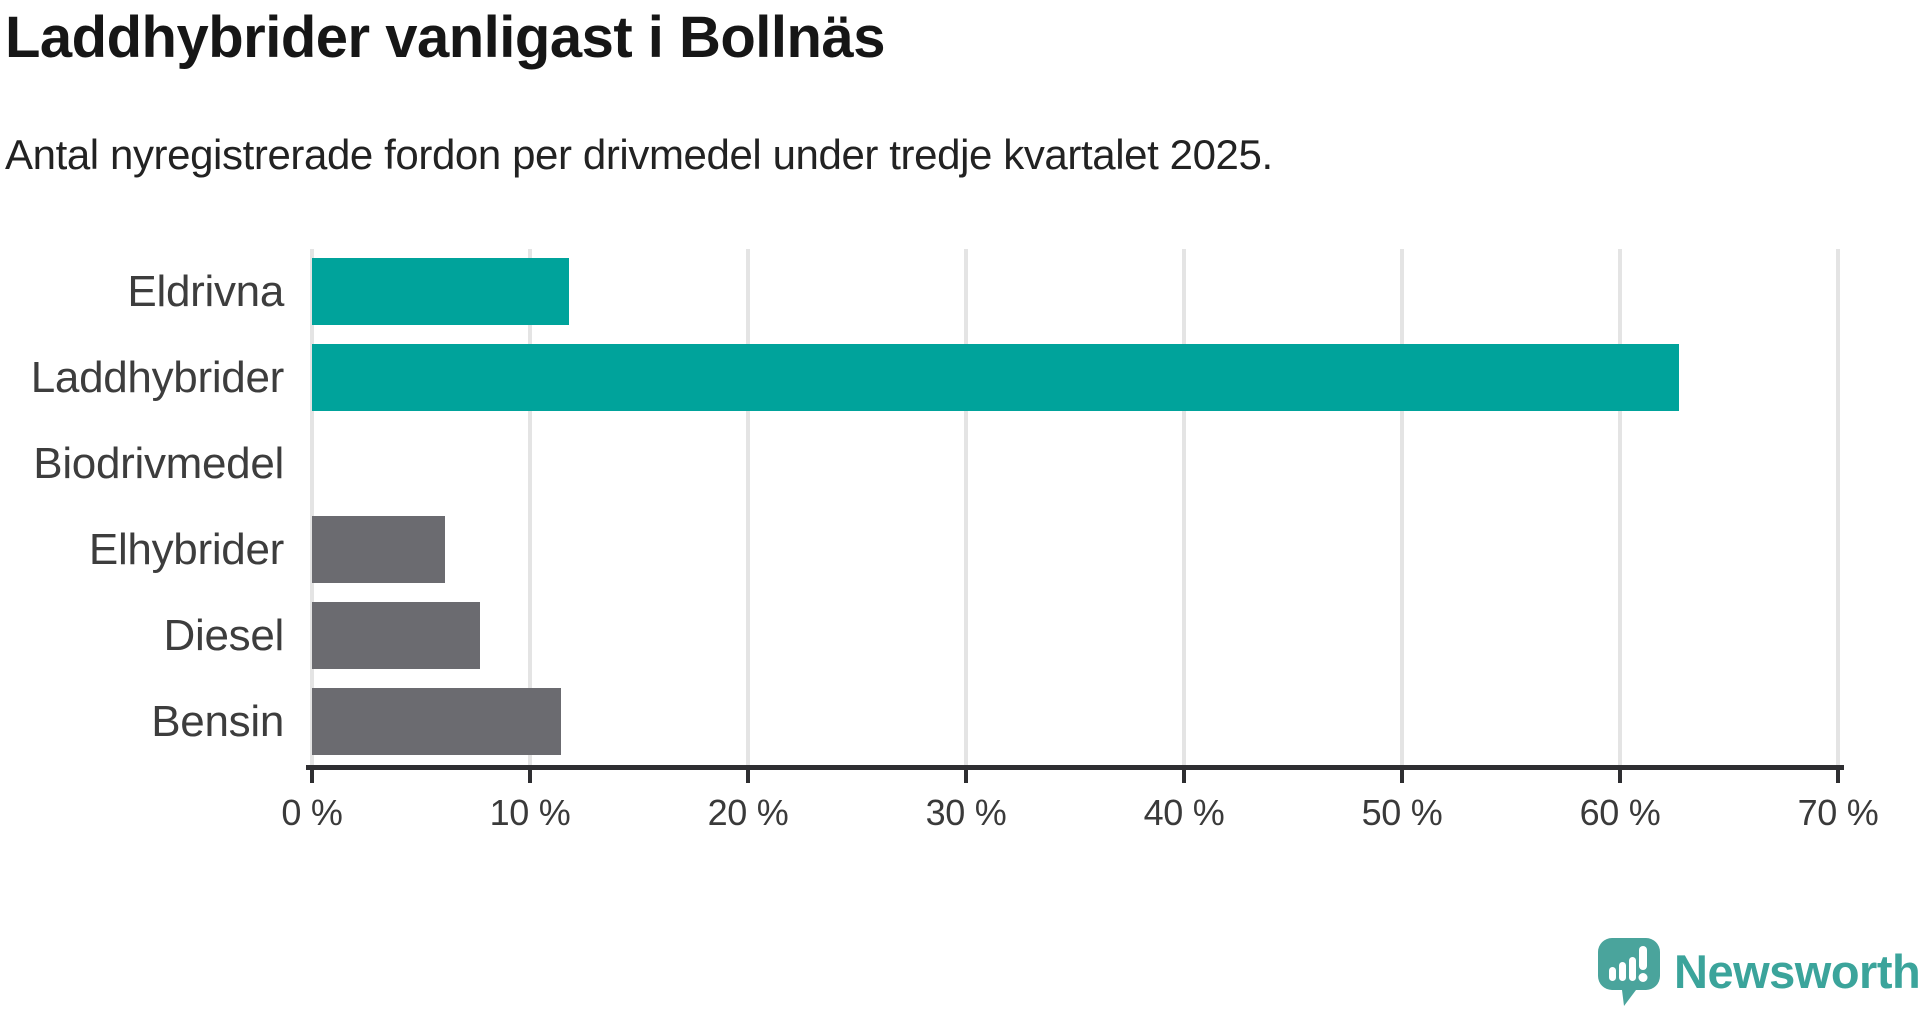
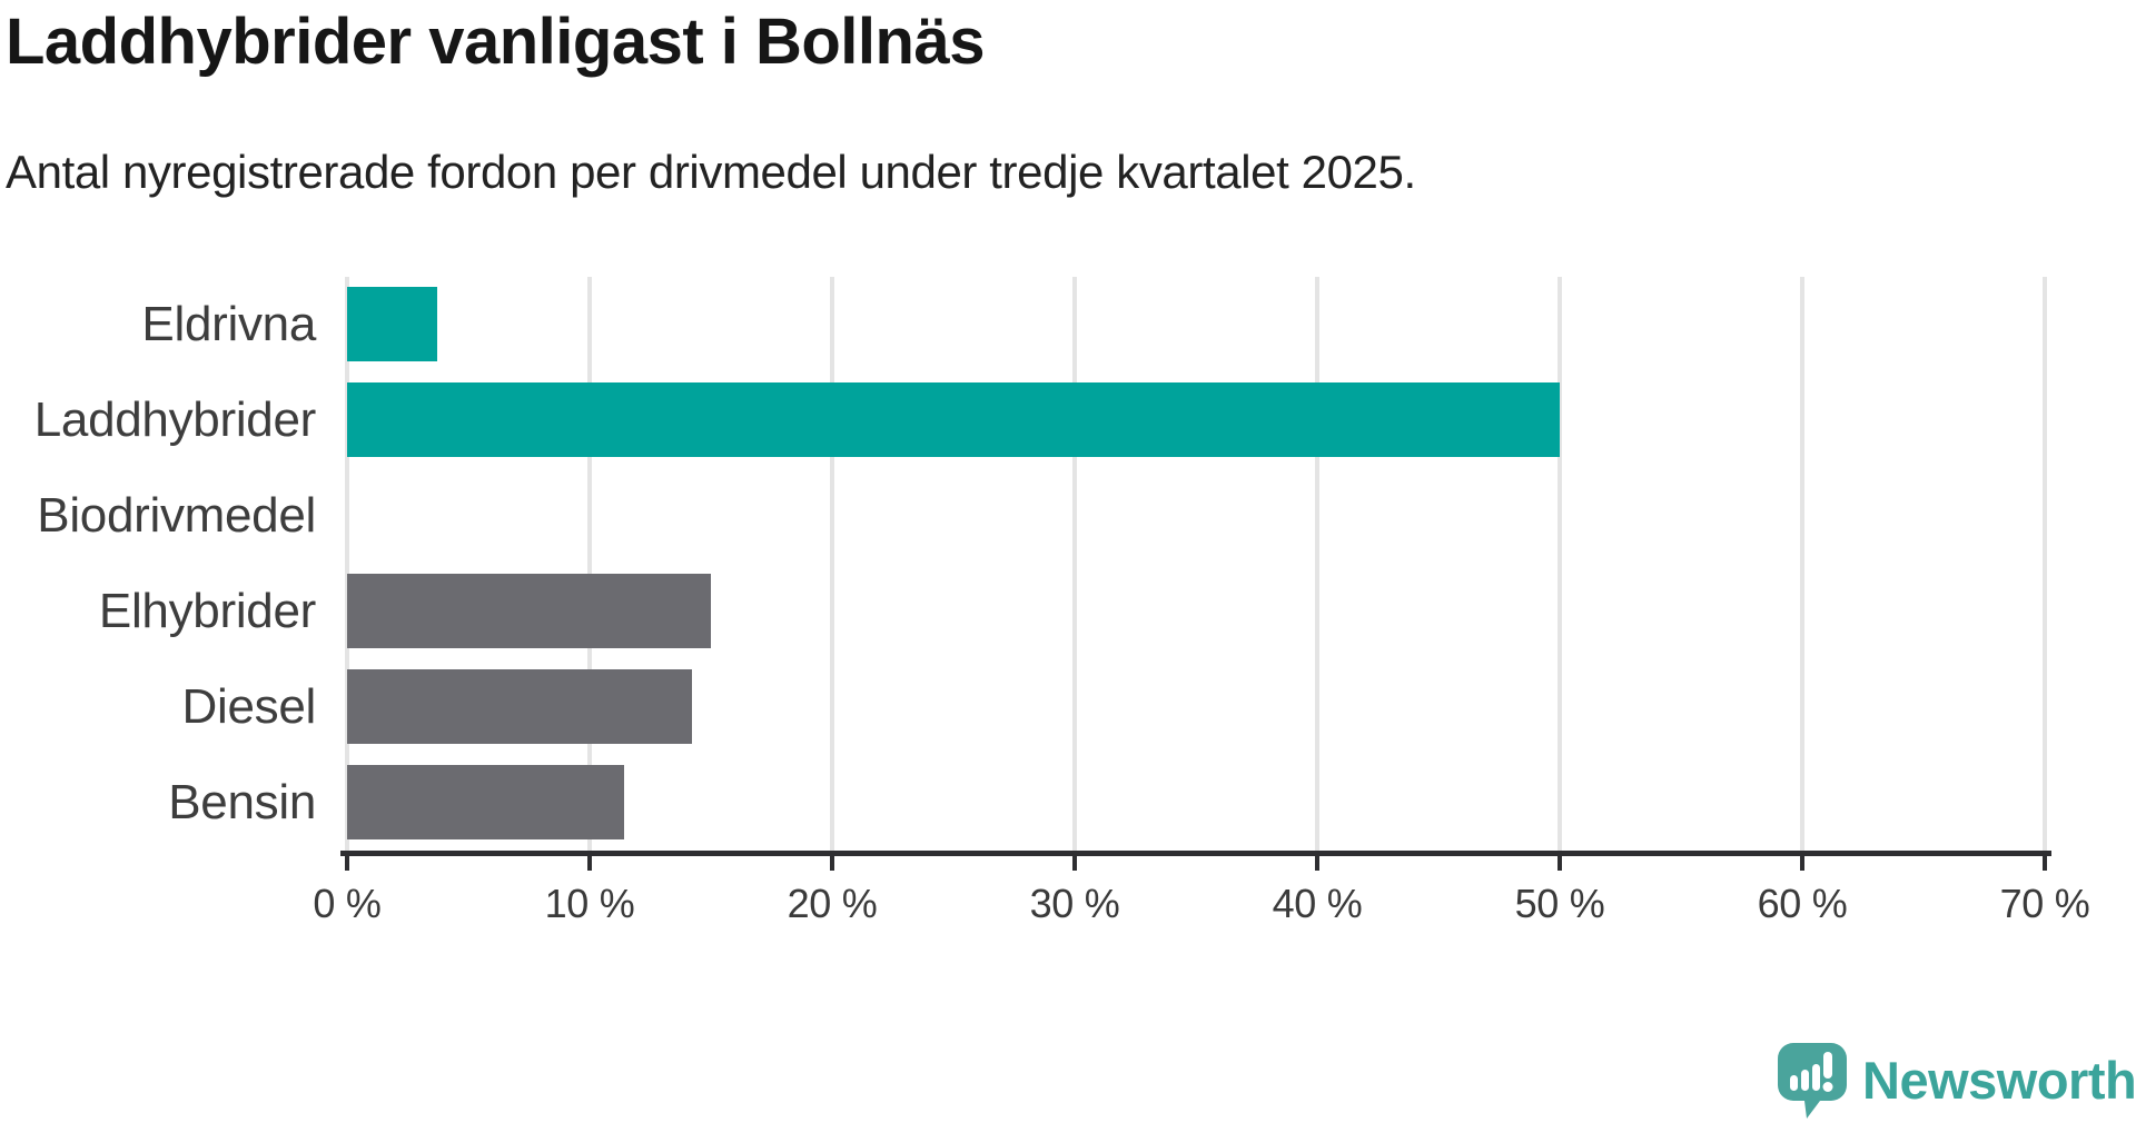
Eldrivna: 11.8% -> 3.7%
Laddhybrider: 62.7% -> 50.0%
Elhybrider: 6.1% -> 15.0%
Diesel: 7.7% -> 14.2%
